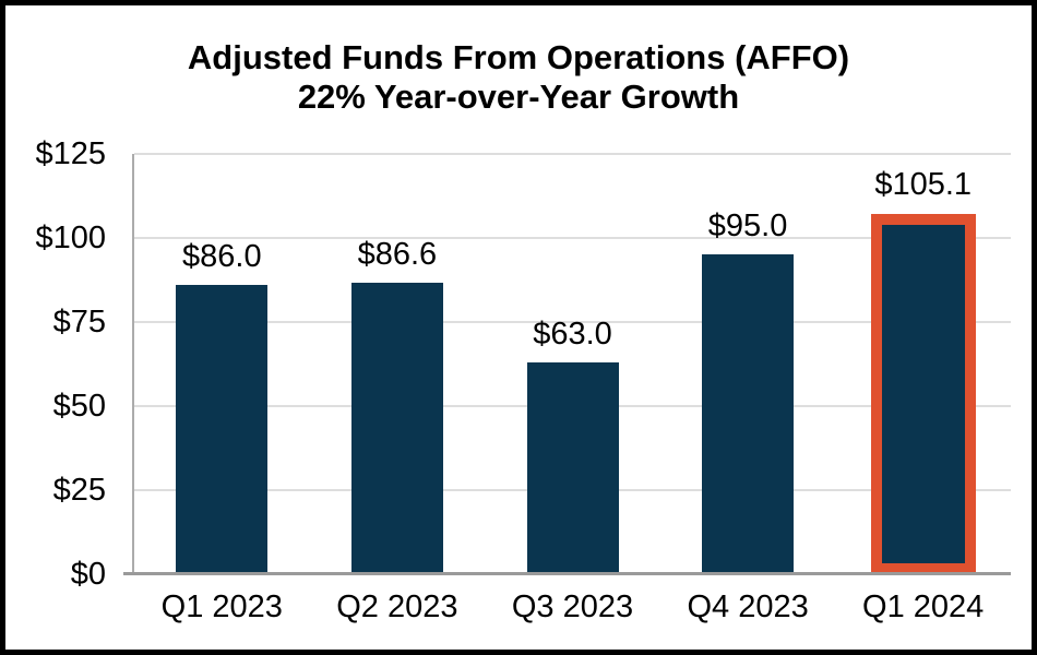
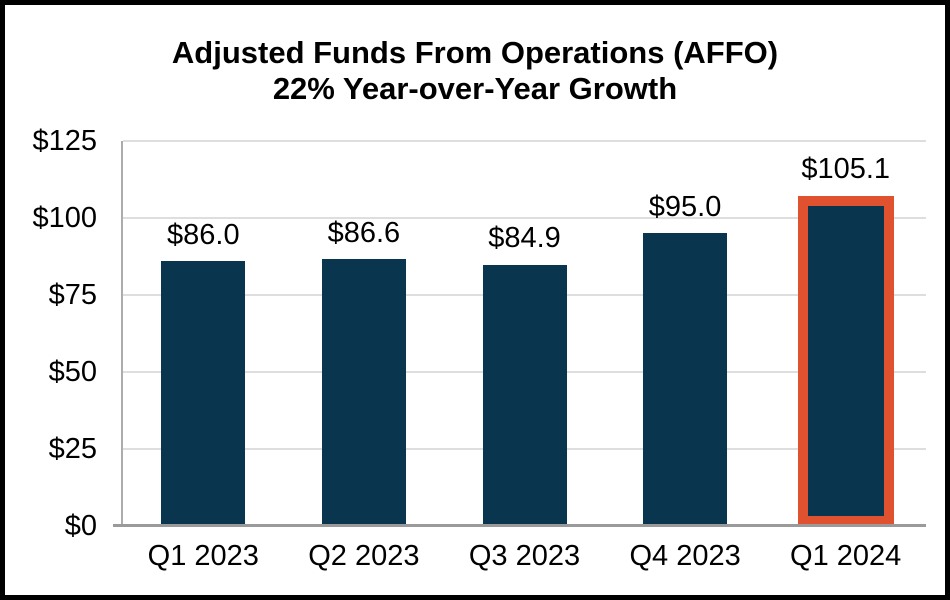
Q3 2023: $63.0 -> $84.9
